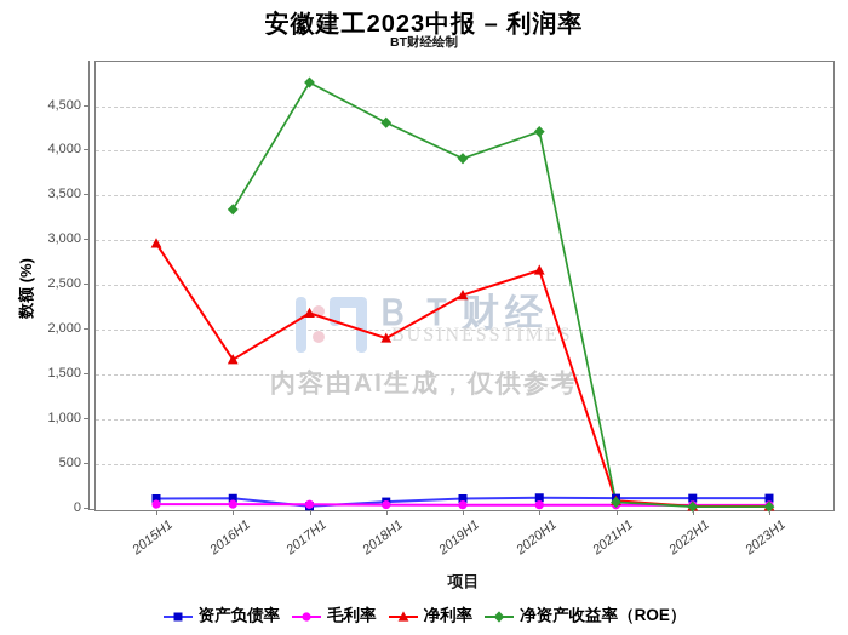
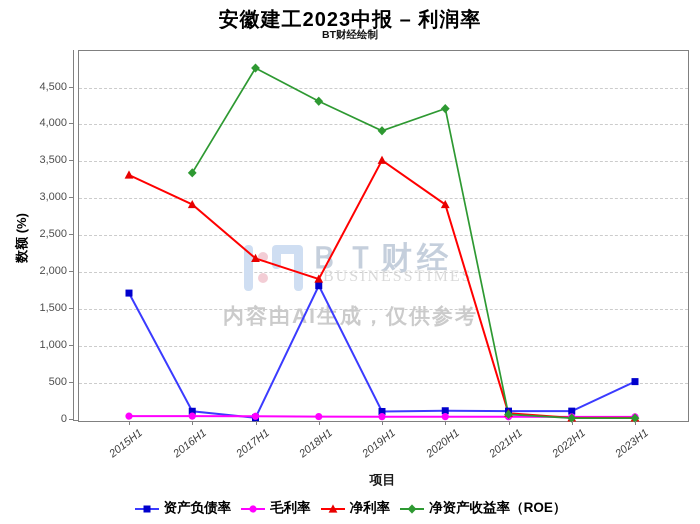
资产负债率/2015H1: 100 -> 1700
净利率/2015H1: 3000 -> 3300
净利率/2016H1: 1600 -> 2900
资产负债率/2018H1: 100 -> 1800
净利率/2019H1: 2400 -> 3500
净利率/2020H1: 2600 -> 2900
资产负债率/2023H1: 100 -> 500
